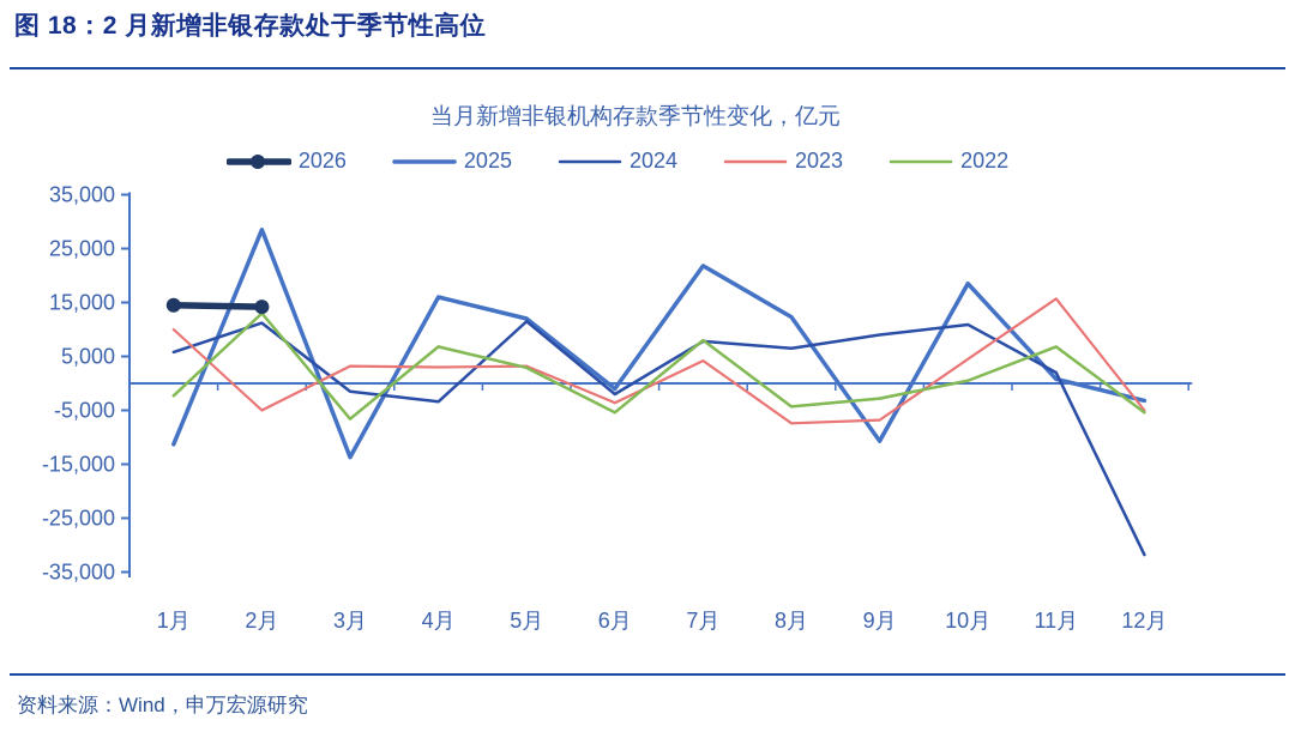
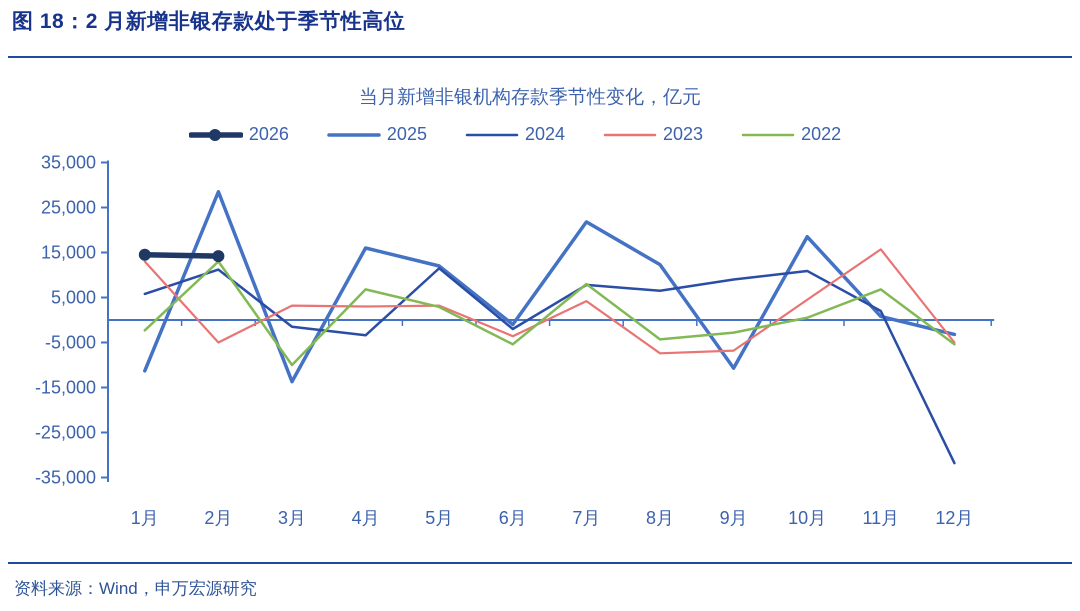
2023/1月: 10000 -> 13000
2022/3月: -7000 -> -10000
